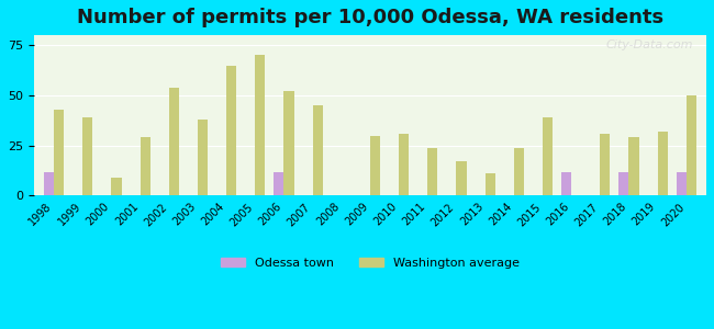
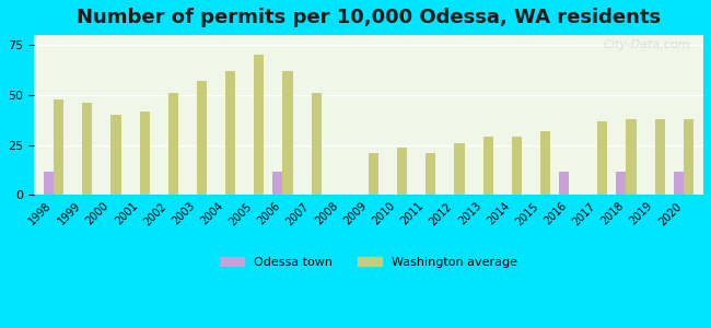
Washington average/1998: 43 -> 48
Washington average/1999: 39 -> 46
Washington average/2000: 9 -> 40
Washington average/2001: 29 -> 42
Washington average/2002: 54 -> 51
Washington average/2003: 38 -> 57
Washington average/2004: 65 -> 62
Washington average/2006: 52 -> 62
Washington average/2007: 45 -> 51
Washington average/2009: 30 -> 21
Washington average/2010: 31 -> 24
Washington average/2011: 24 -> 21
Washington average/2012: 17 -> 26
Washington average/2013: 11 -> 29
Washington average/2014: 24 -> 29
Washington average/2015: 39 -> 32
Washington average/2017: 31 -> 37
Washington average/2018: 29 -> 38
Washington average/2019: 32 -> 38
Washington average/2020: 50 -> 38
